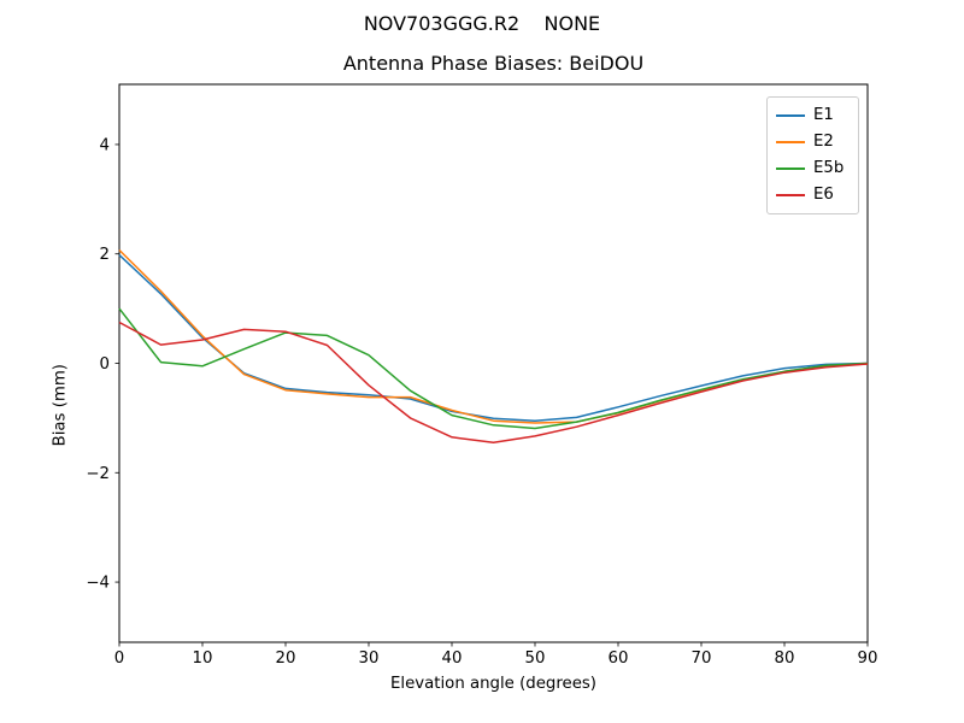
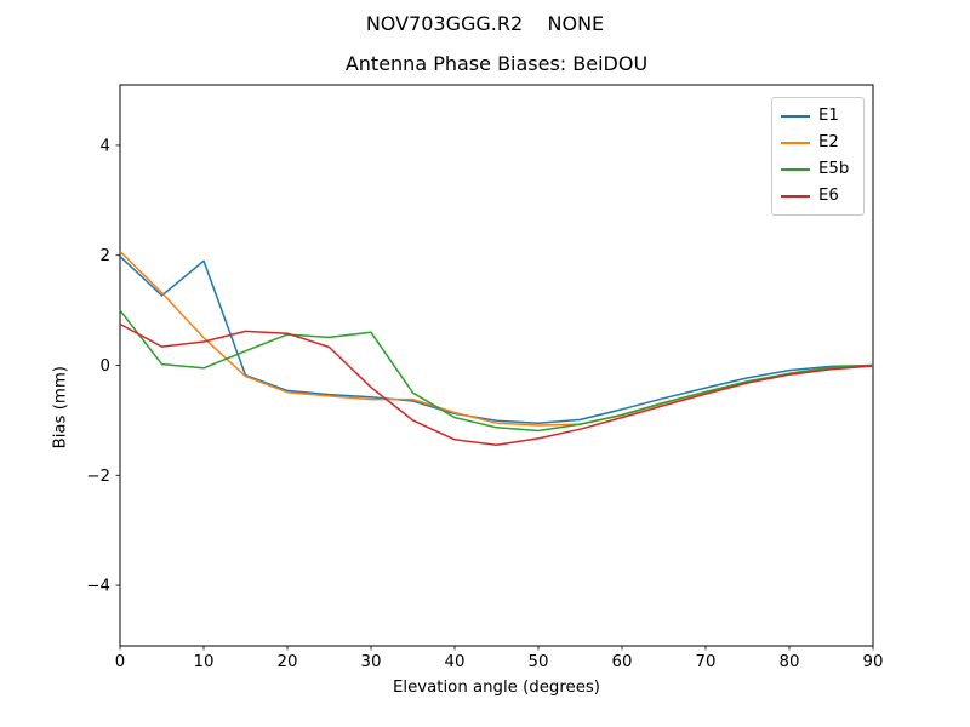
E1/10: 0.5 -> 1.9
E5b/30: 0.1 -> 0.6
